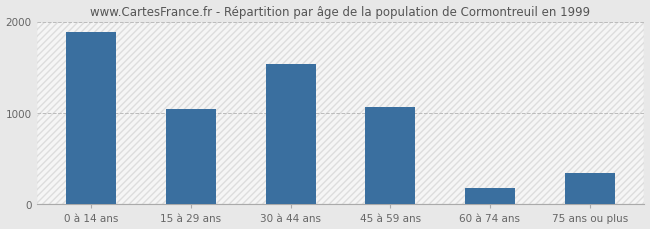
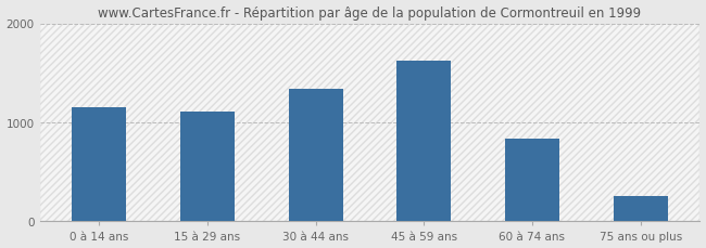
0 à 14 ans: 1880 -> 1150
15 à 29 ans: 1040 -> 1110
30 à 44 ans: 1540 -> 1340
45 à 59 ans: 1060 -> 1620
60 à 74 ans: 180 -> 840
75 ans ou plus: 340 -> 260
